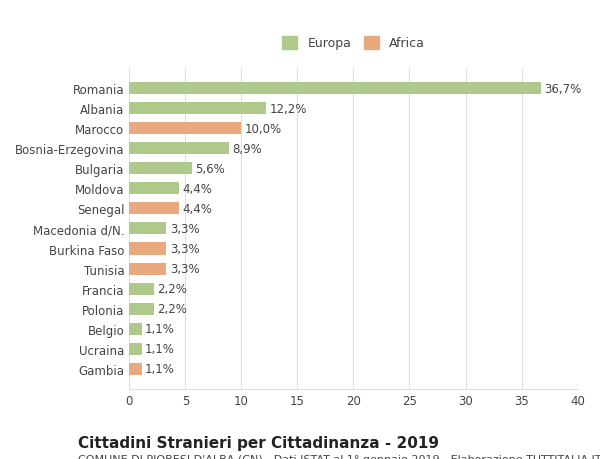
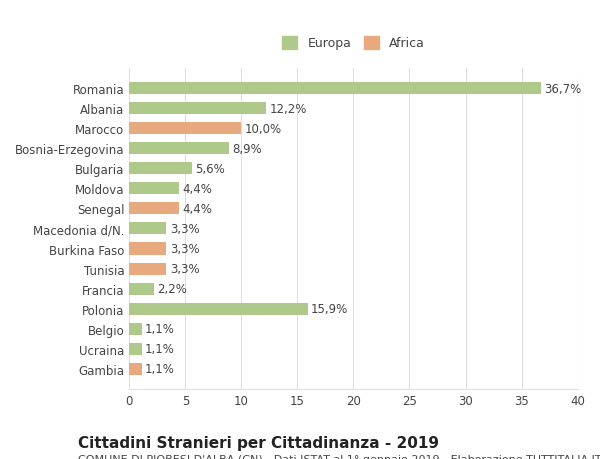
Polonia: 2,2% -> 15,9%
